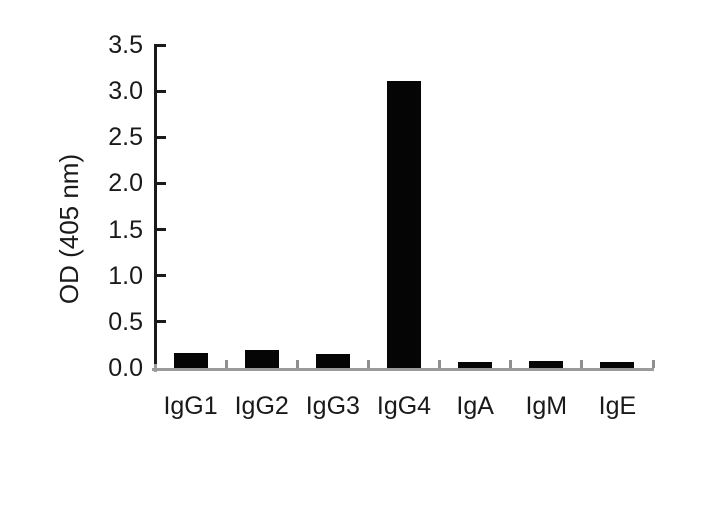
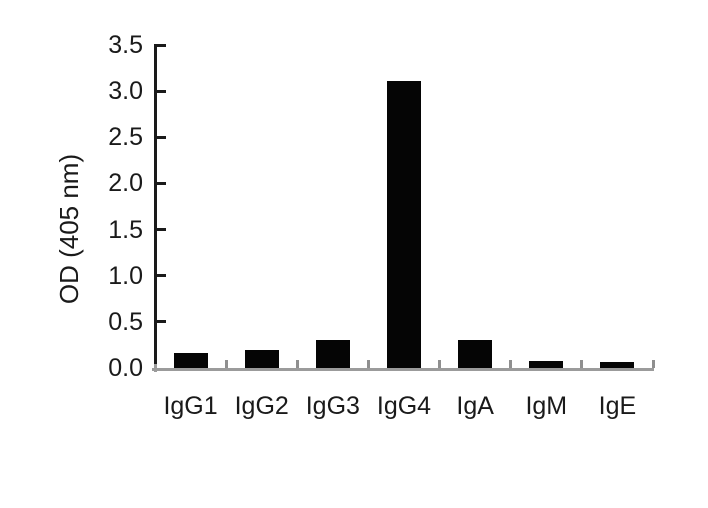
IgG3: 0.1 -> 0.3
IgA: 0.1 -> 0.3
